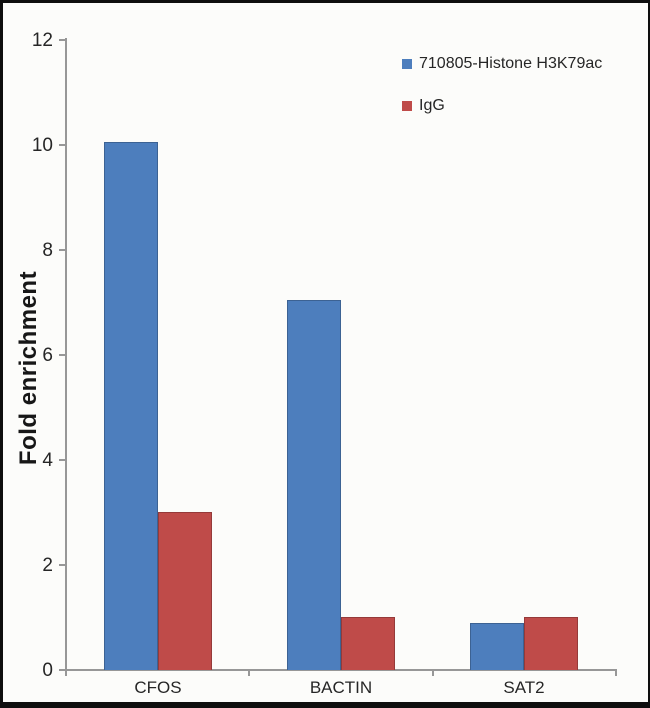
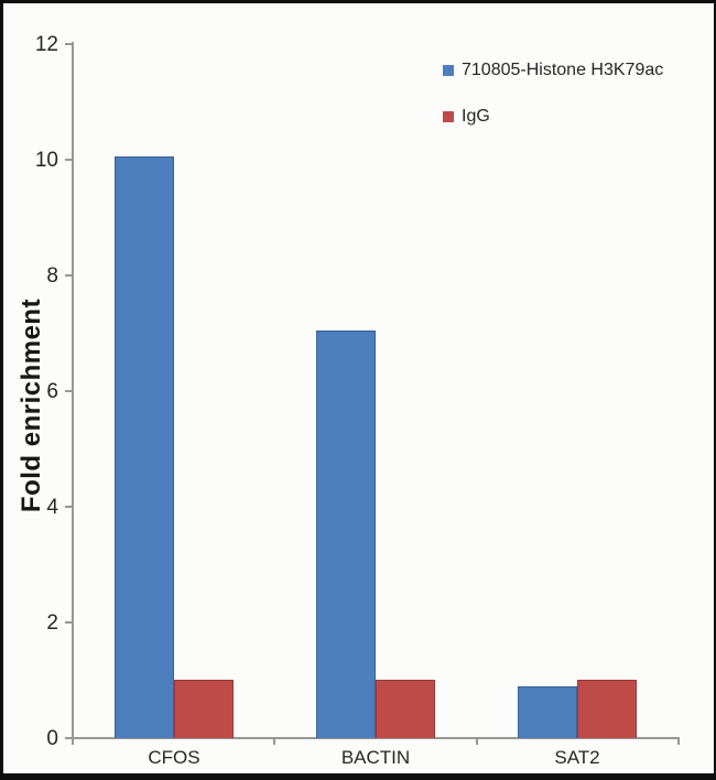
IgG/CFOS: 3 -> 1
